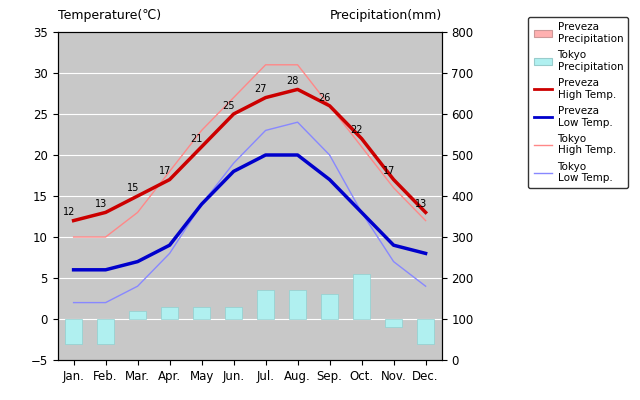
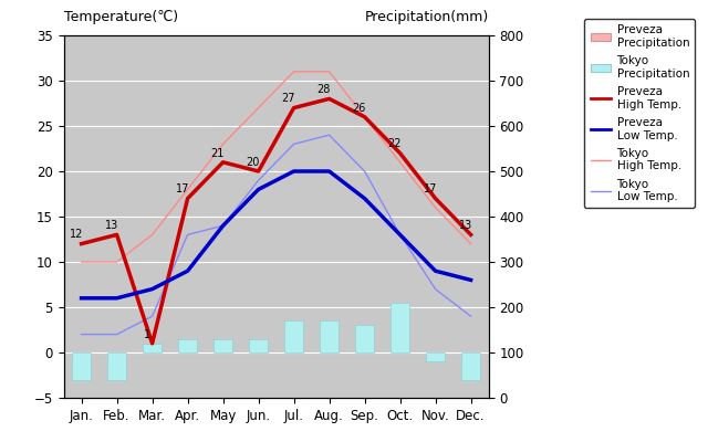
Preveza High Temp./Mar.: 15 -> 1
Tokyo Low Temp./Apr.: 8 -> 13
Preveza High Temp./Jun.: 25 -> 20
